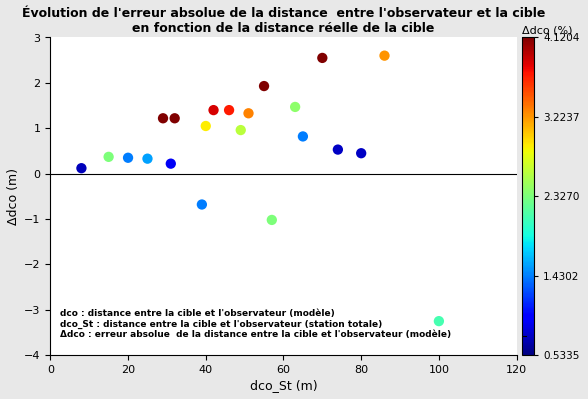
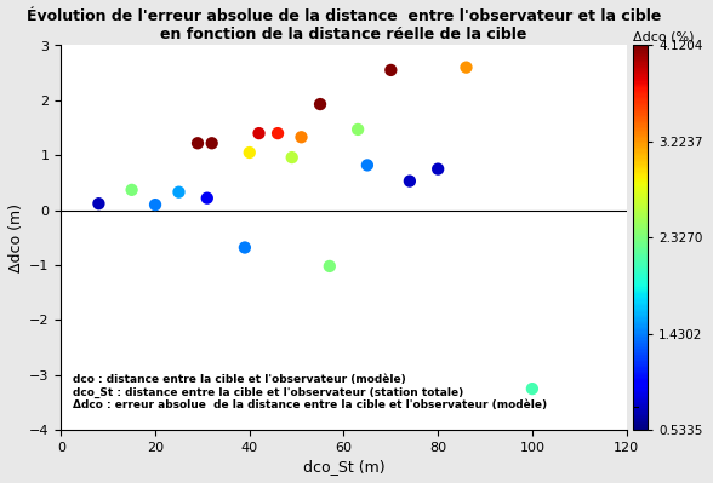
20: 0.35 -> 0.10
80: 0.45 -> 0.75
